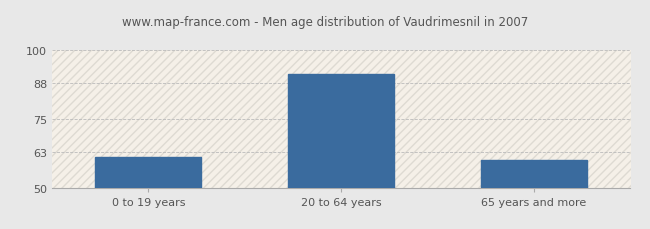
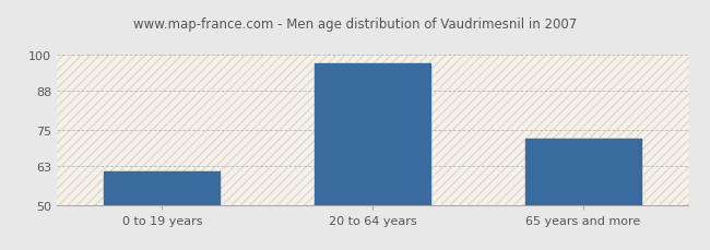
20 to 64 years: 91 -> 97
65 years and more: 60 -> 72
